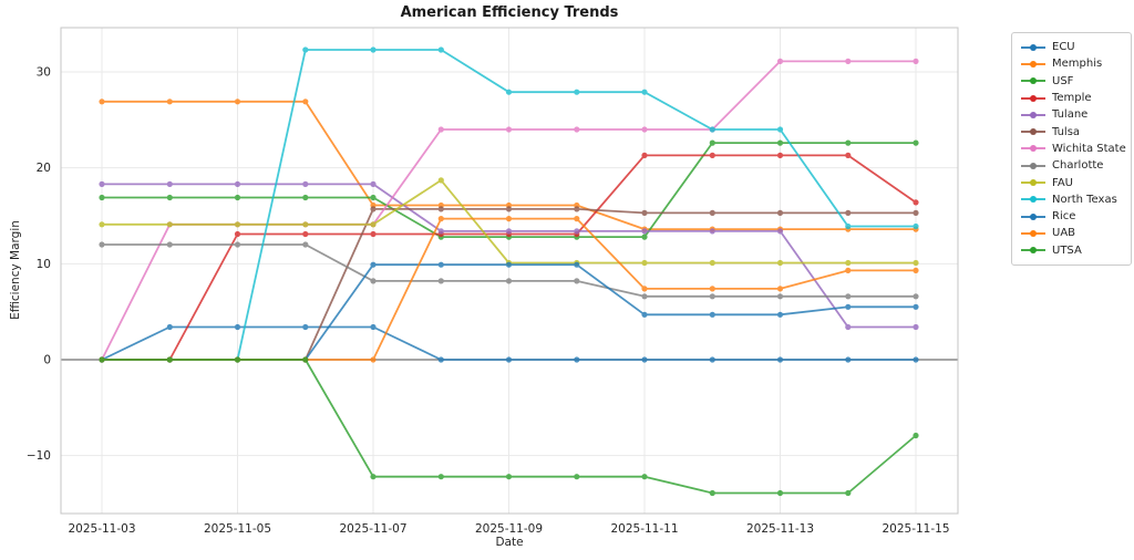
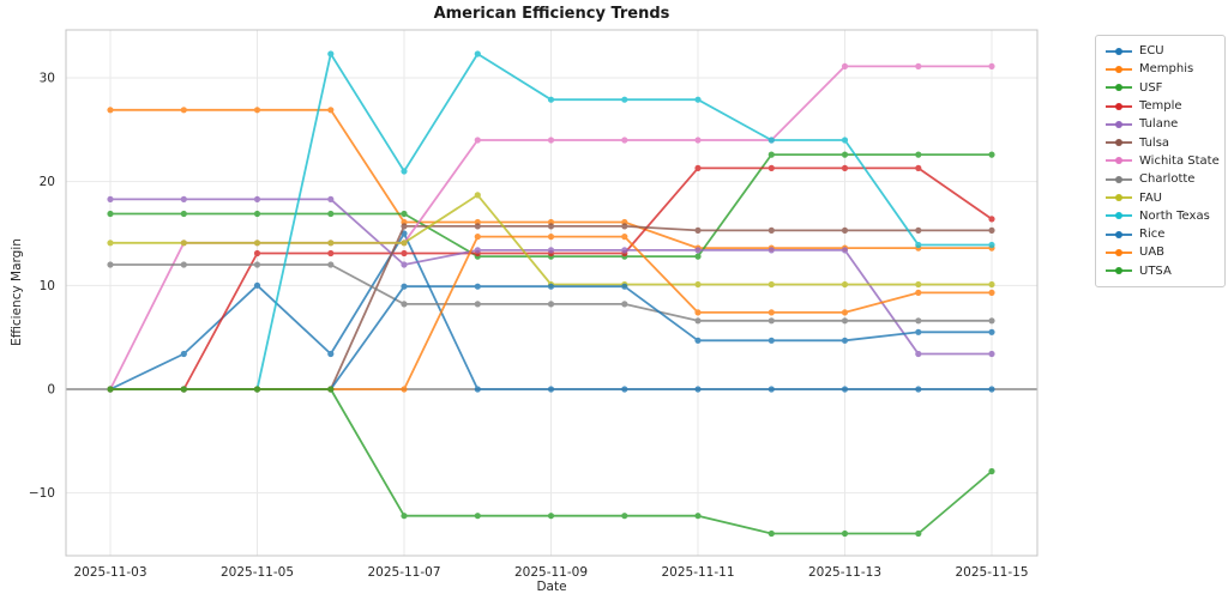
ECU/2025-11-05: 3 -> 10
ECU/2025-11-07: 3 -> 15
Tulane/2025-11-07: 18 -> 12
North Texas/2025-11-07: 32 -> 21
